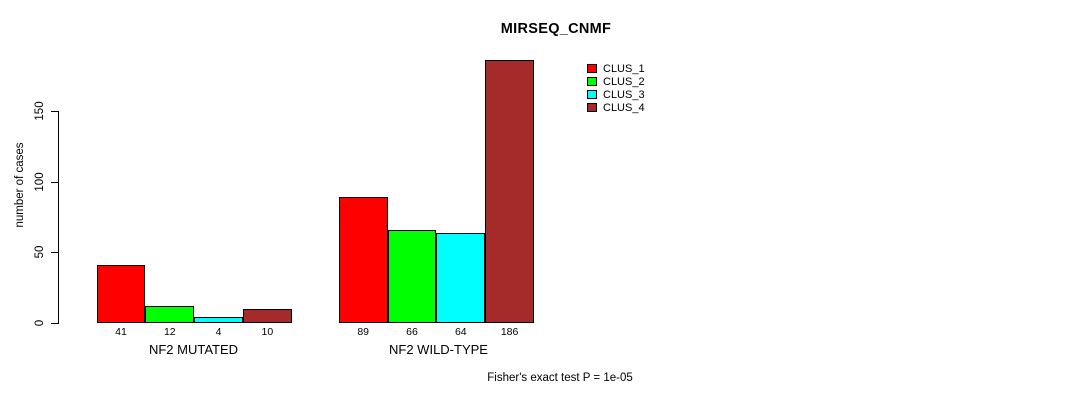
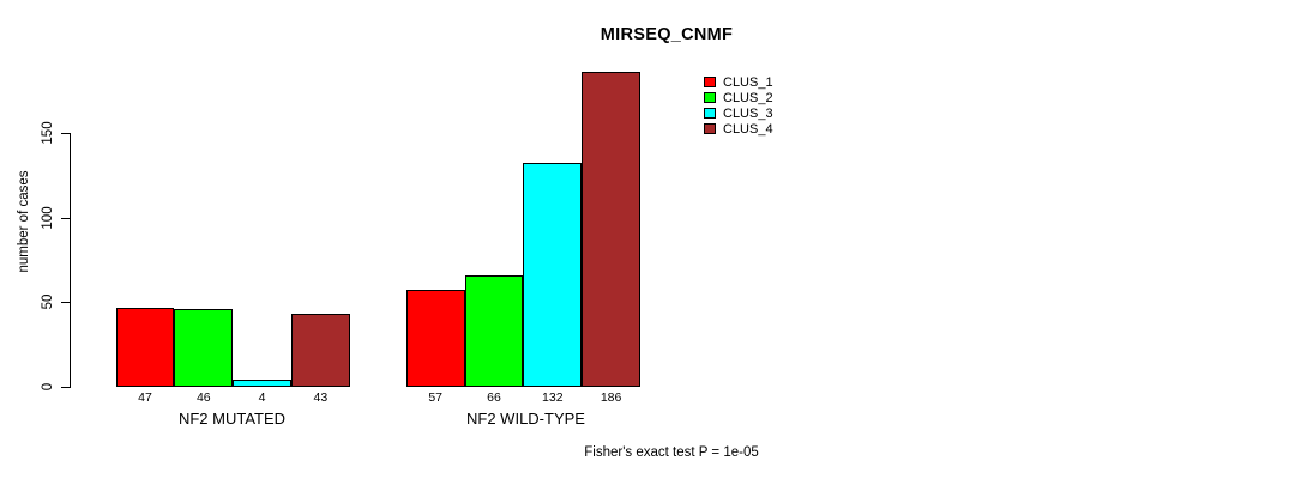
CLUS_1/NF2 MUTATED: 41 -> 47
CLUS_2/NF2 MUTATED: 12 -> 46
CLUS_4/NF2 MUTATED: 10 -> 43
CLUS_1/NF2 WILD-TYPE: 89 -> 57
CLUS_3/NF2 WILD-TYPE: 64 -> 132
